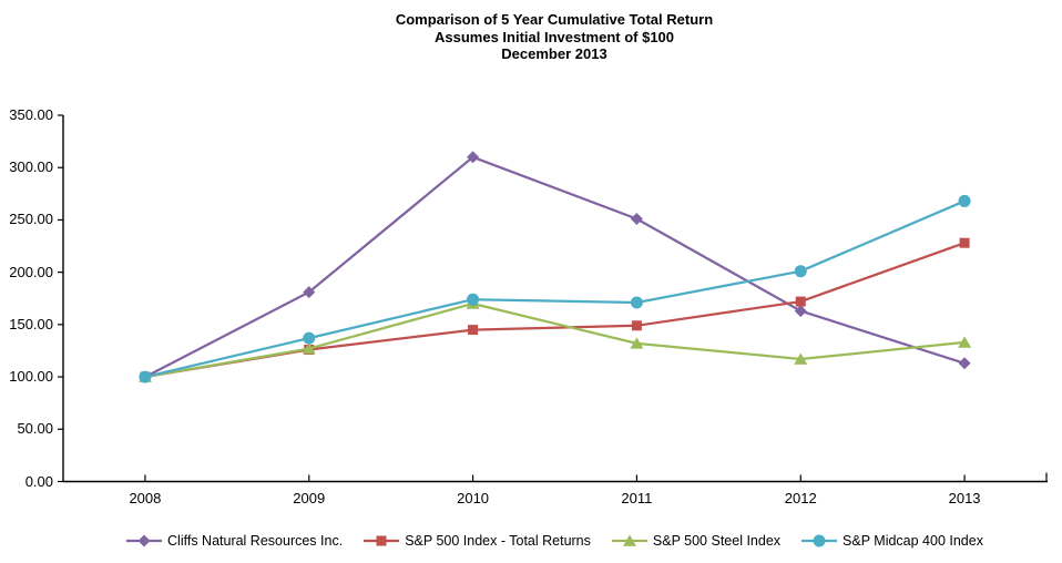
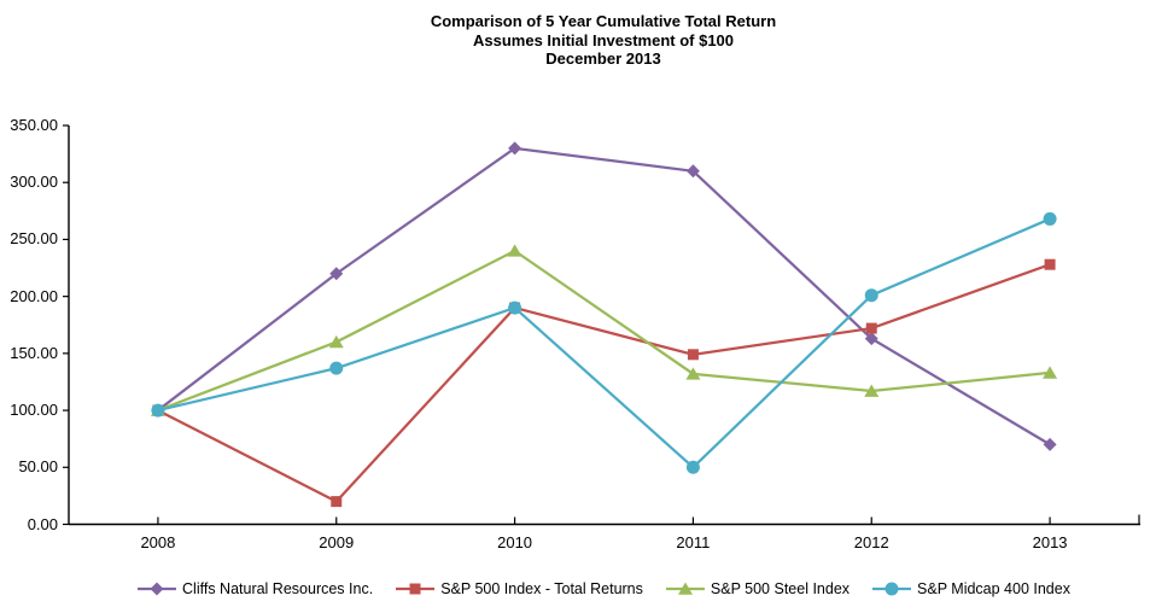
Cliffs Natural Resources Inc./2009: 180 -> 220
S&P 500 Index - Total Returns/2009: 130 -> 20
S&P 500 Steel Index/2009: 130 -> 160
Cliffs Natural Resources Inc./2010: 310 -> 330
S&P 500 Index - Total Returns/2010: 140 -> 190
S&P 500 Steel Index/2010: 170 -> 240
S&P Midcap 400 Index/2010: 170 -> 190
Cliffs Natural Resources Inc./2011: 250 -> 310
S&P Midcap 400 Index/2011: 170 -> 50
Cliffs Natural Resources Inc./2013: 110 -> 70
